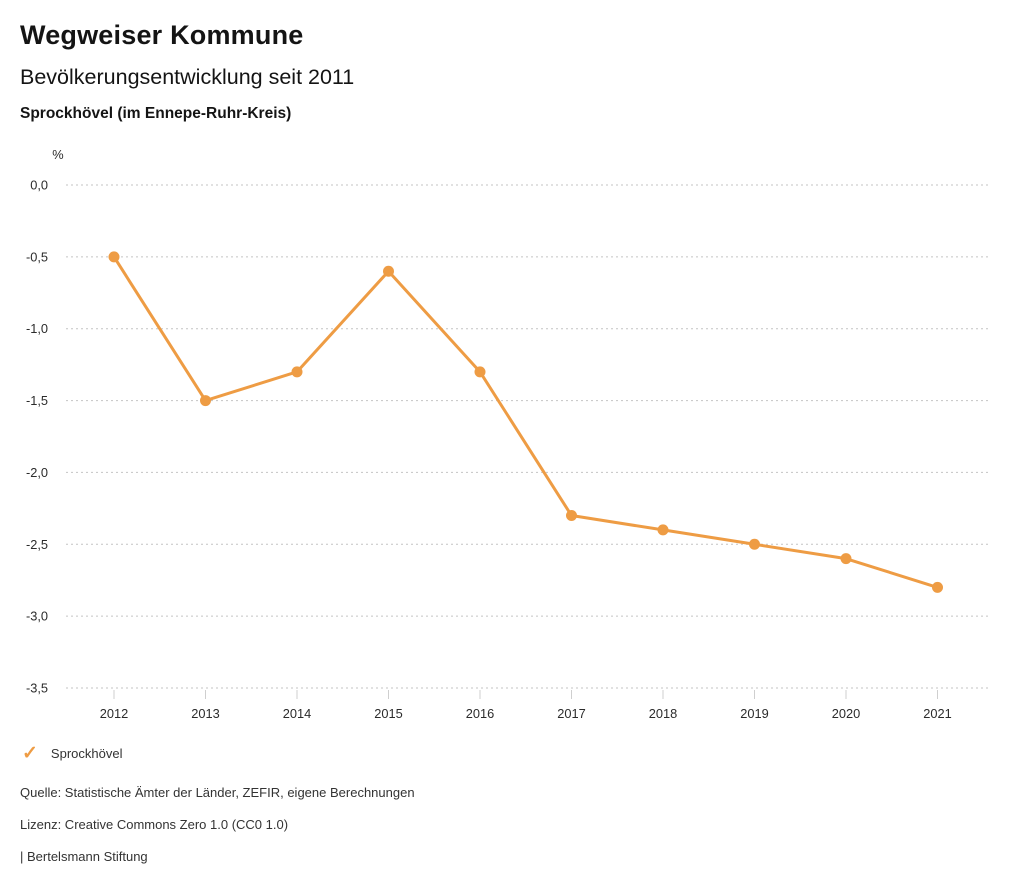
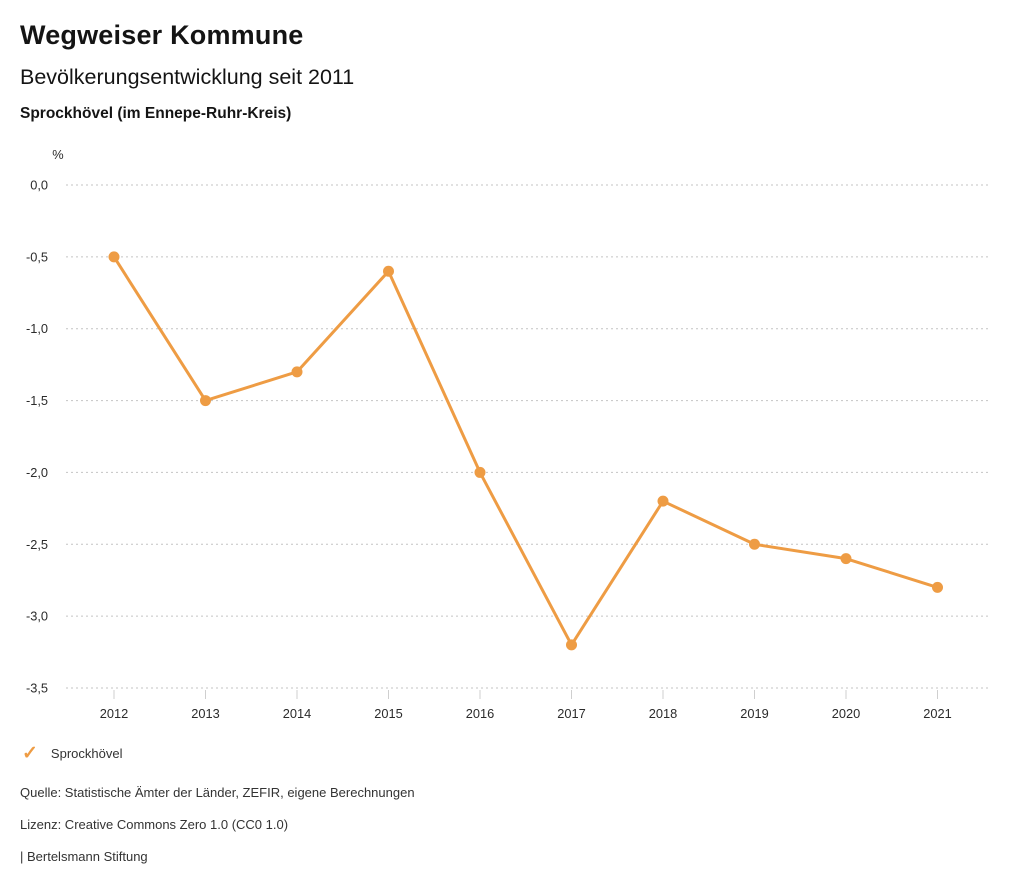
2016: -1,3 -> -2,0
2017: -2,3 -> -3,2
2018: -2,4 -> -2,2
